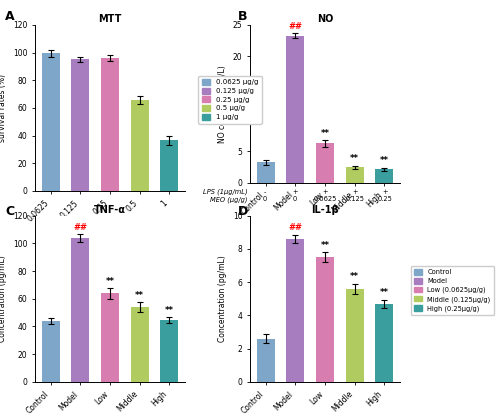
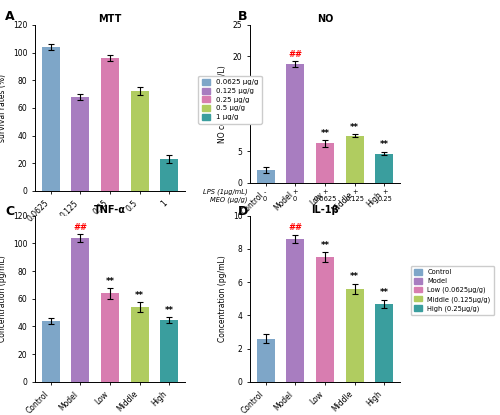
MTT/0.0625: 100 -> 104
MTT/0.125: 95 -> 68
MTT/0.5: 66 -> 72
MTT/1: 36 -> 23
NO/Control: 3.2 -> 2.0
NO/Model: 23.3 -> 18.8
NO/Middle: 2.4 -> 7.4
NO/High: 2.1 -> 4.6
